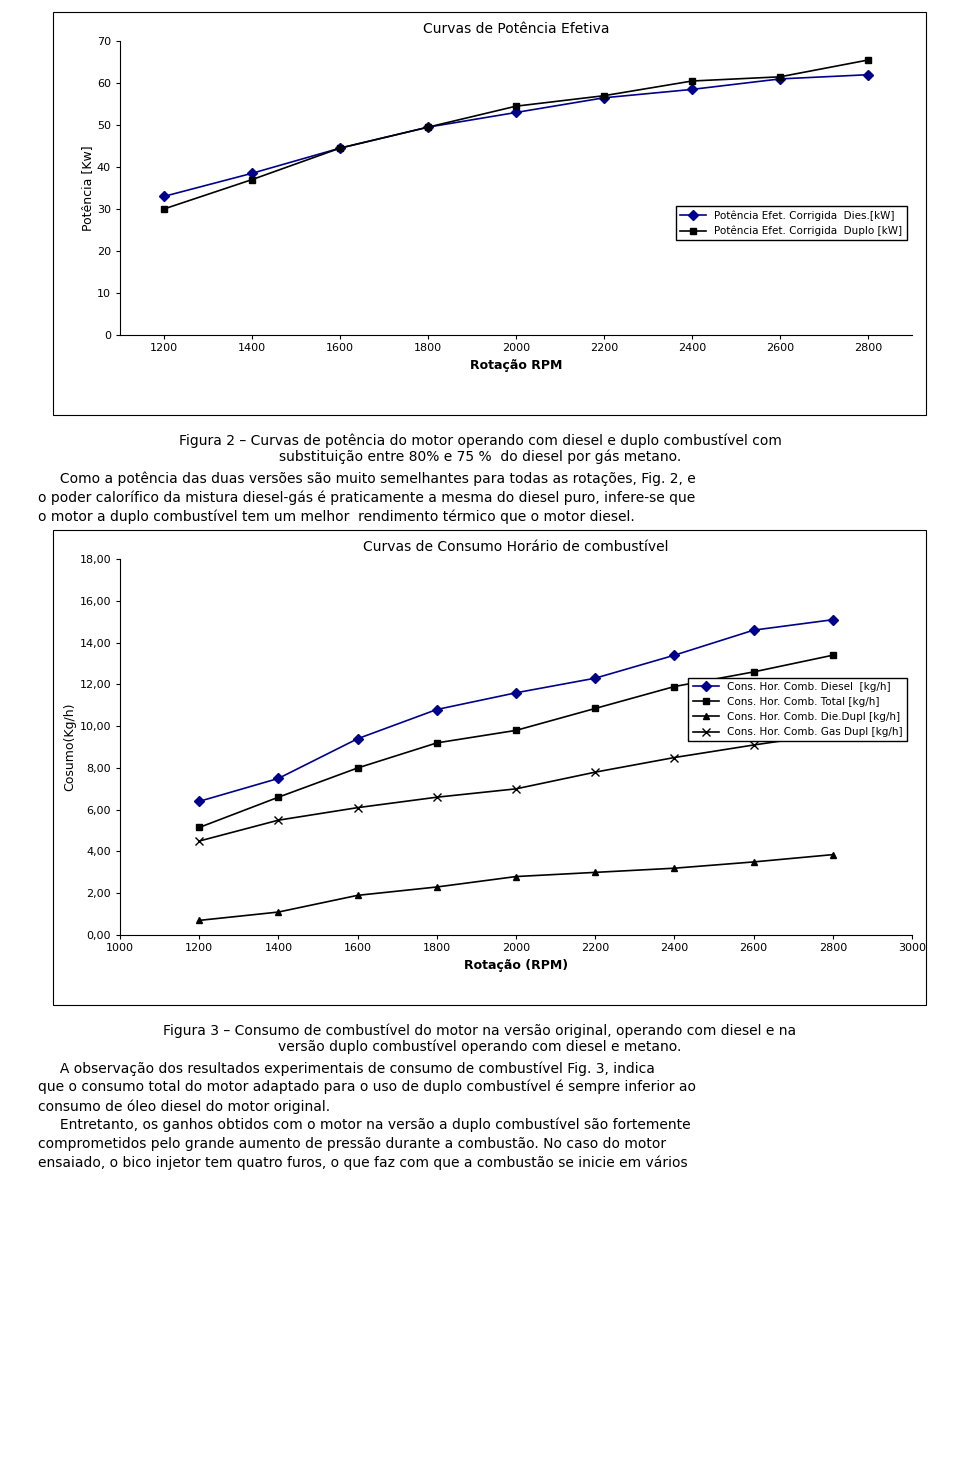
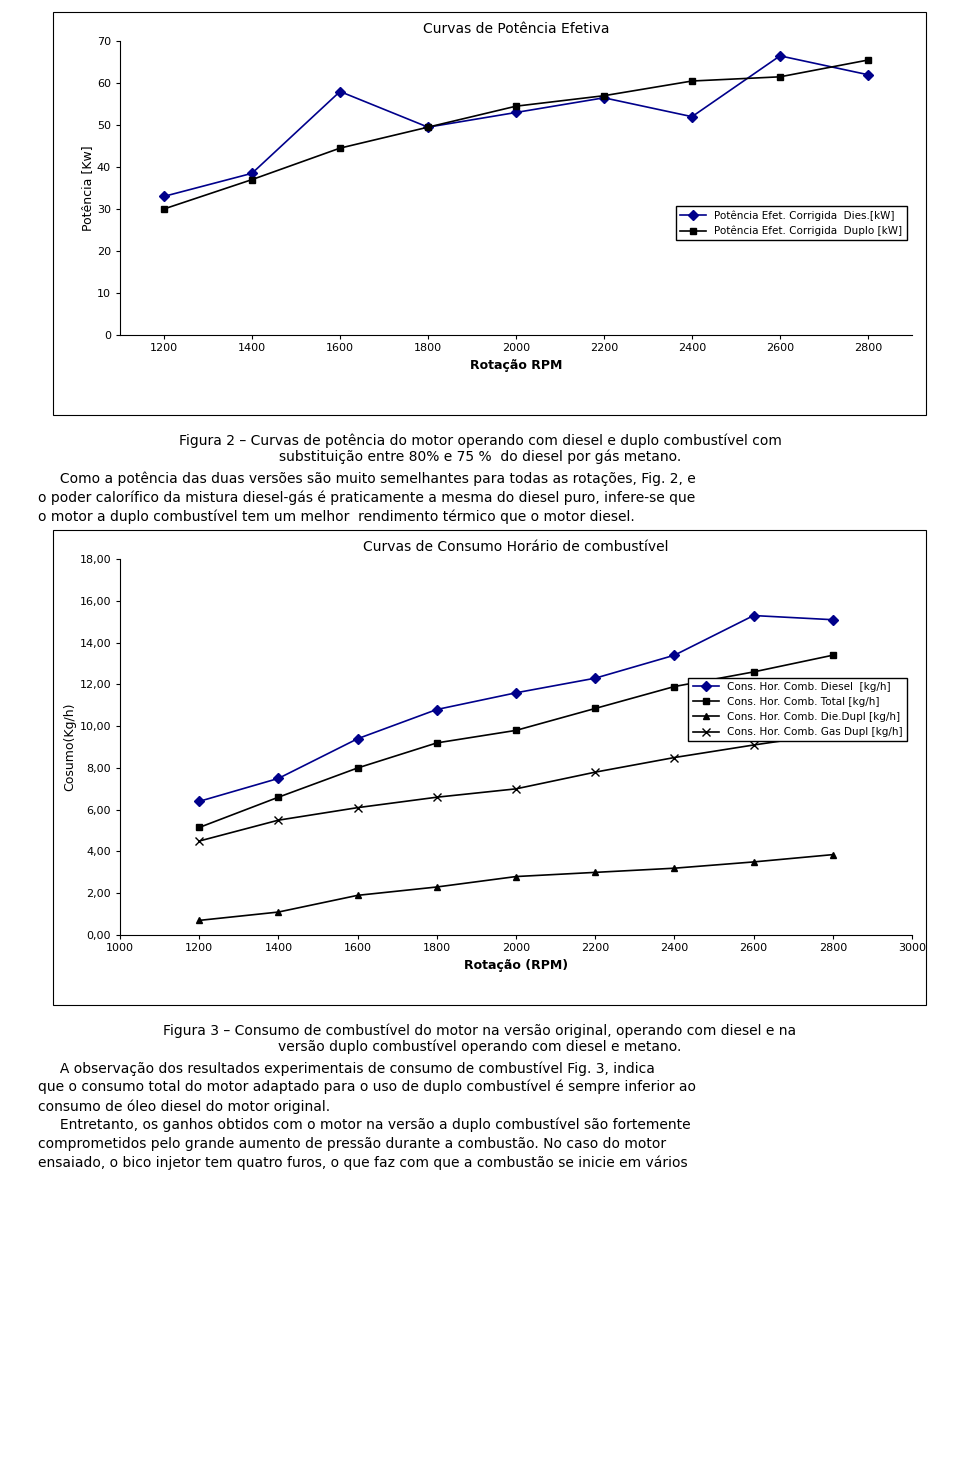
Curvas de Potência Efetiva/Potência Efet. Corrigida Dies.[kW]/1600: 44.5 -> 58.0
Curvas de Potência Efetiva/Potência Efet. Corrigida Dies.[kW]/2400: 58.5 -> 52.0
Curvas de Potência Efetiva/Potência Efet. Corrigida Dies.[kW]/2600: 61.0 -> 66.5
Curvas de Consumo Horário de combustível/Cons. Hor. Comb. Diesel [kg/h]/2600: 14,6 -> 15,3
